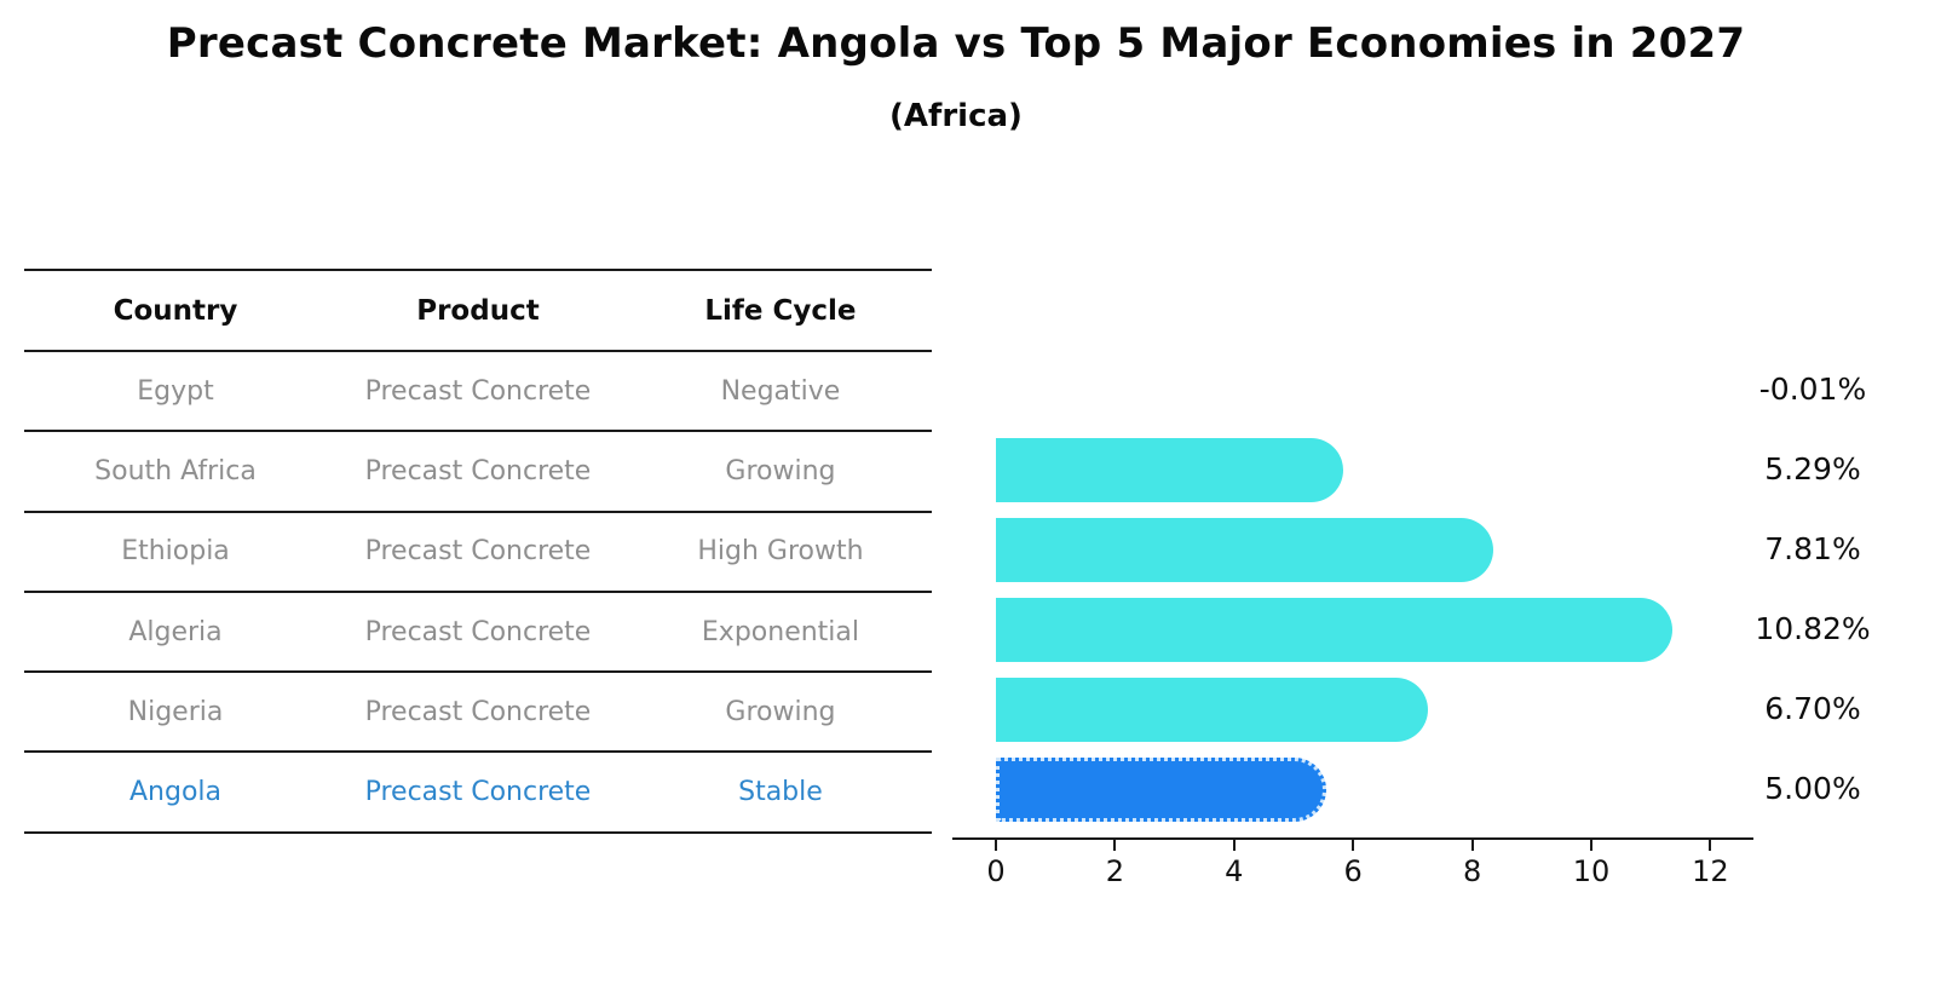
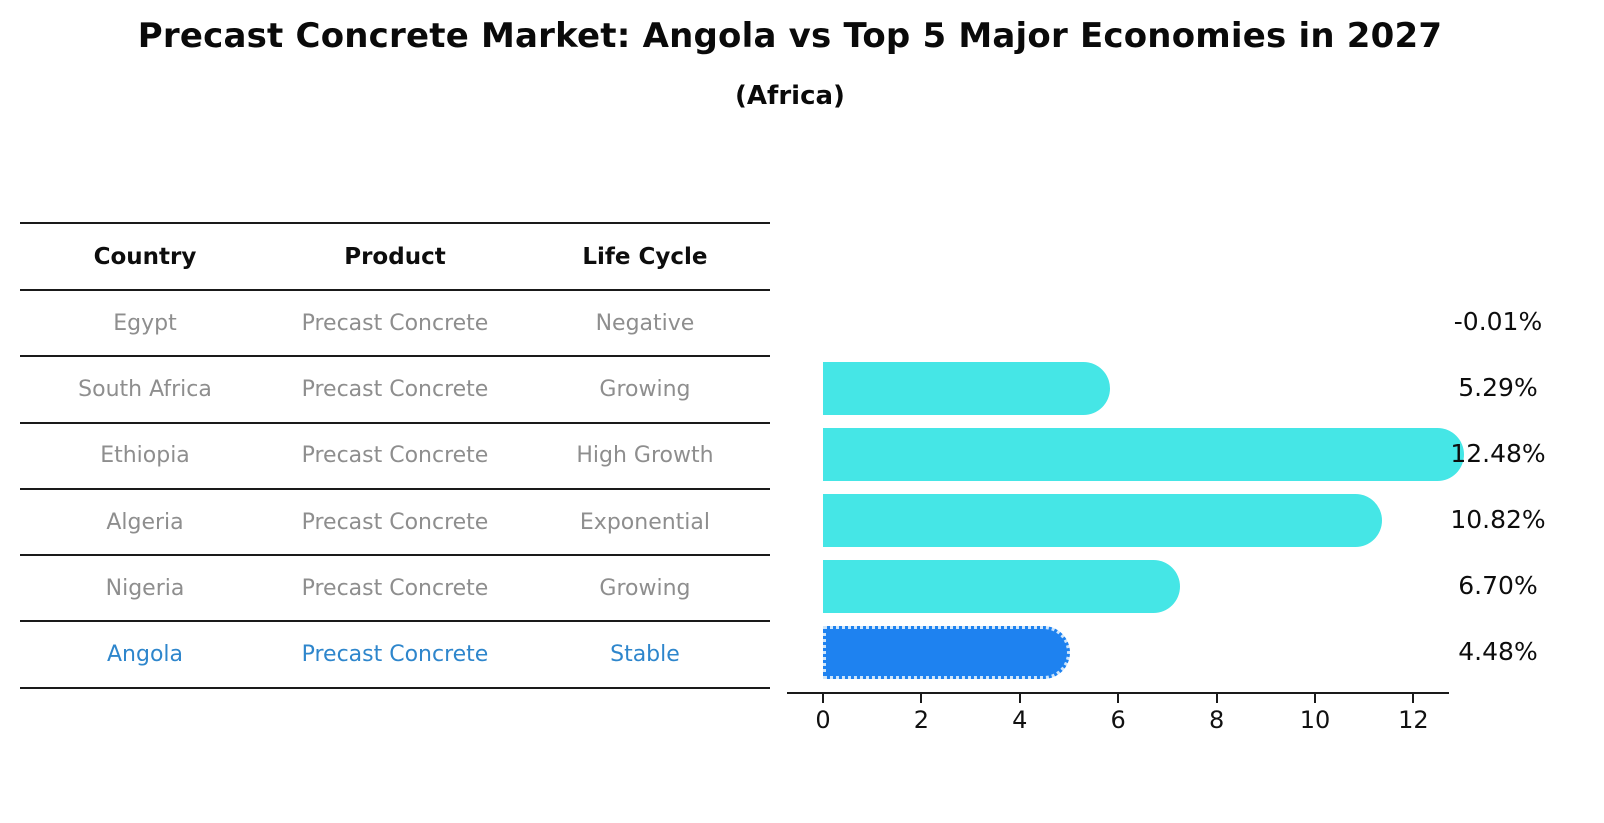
Ethiopia: 7.81% -> 12.48%
Angola: 5.00% -> 4.48%
